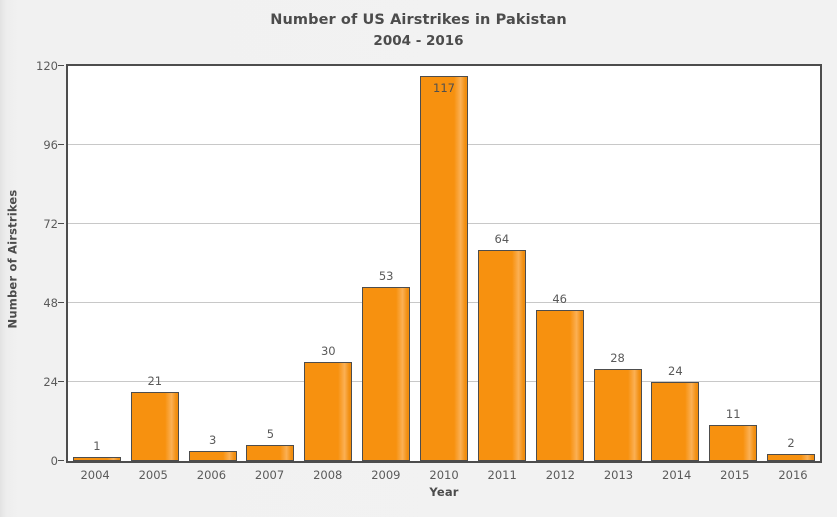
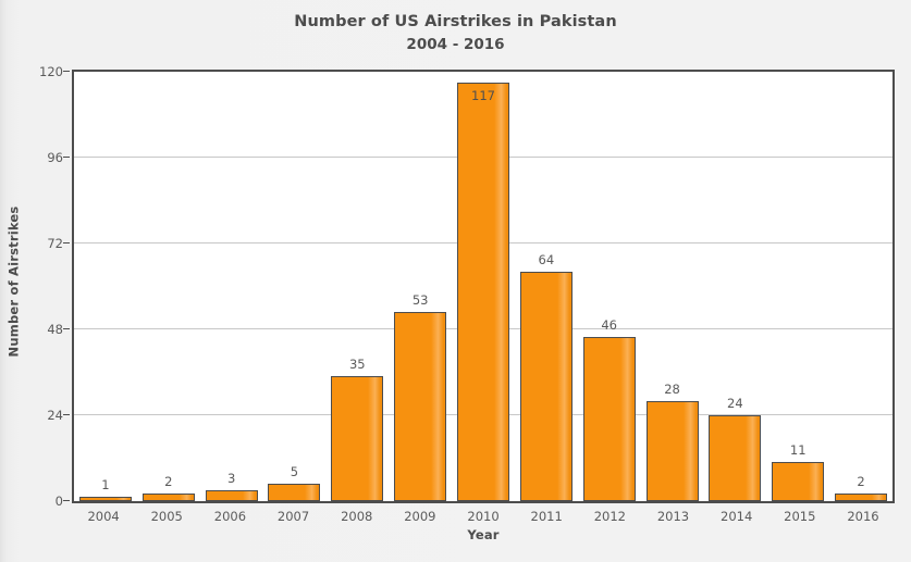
2005: 21 -> 2
2008: 30 -> 35
